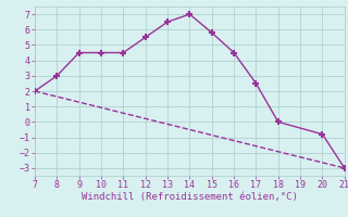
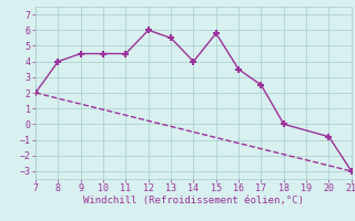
8: 3.0 -> 4.0
12: 5.5 -> 6.0
13: 6.5 -> 5.5
14: 7.0 -> 4.0
16: 4.5 -> 3.5
